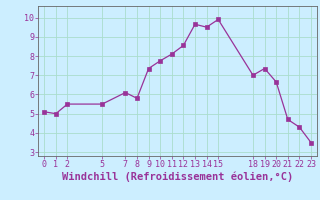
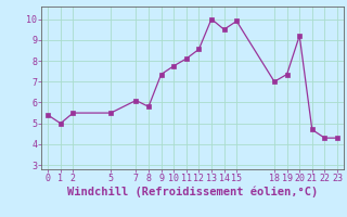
0: 5.1 -> 5.4
13: 9.7 -> 10.0
20: 6.7 -> 9.2
23: 3.5 -> 4.3
